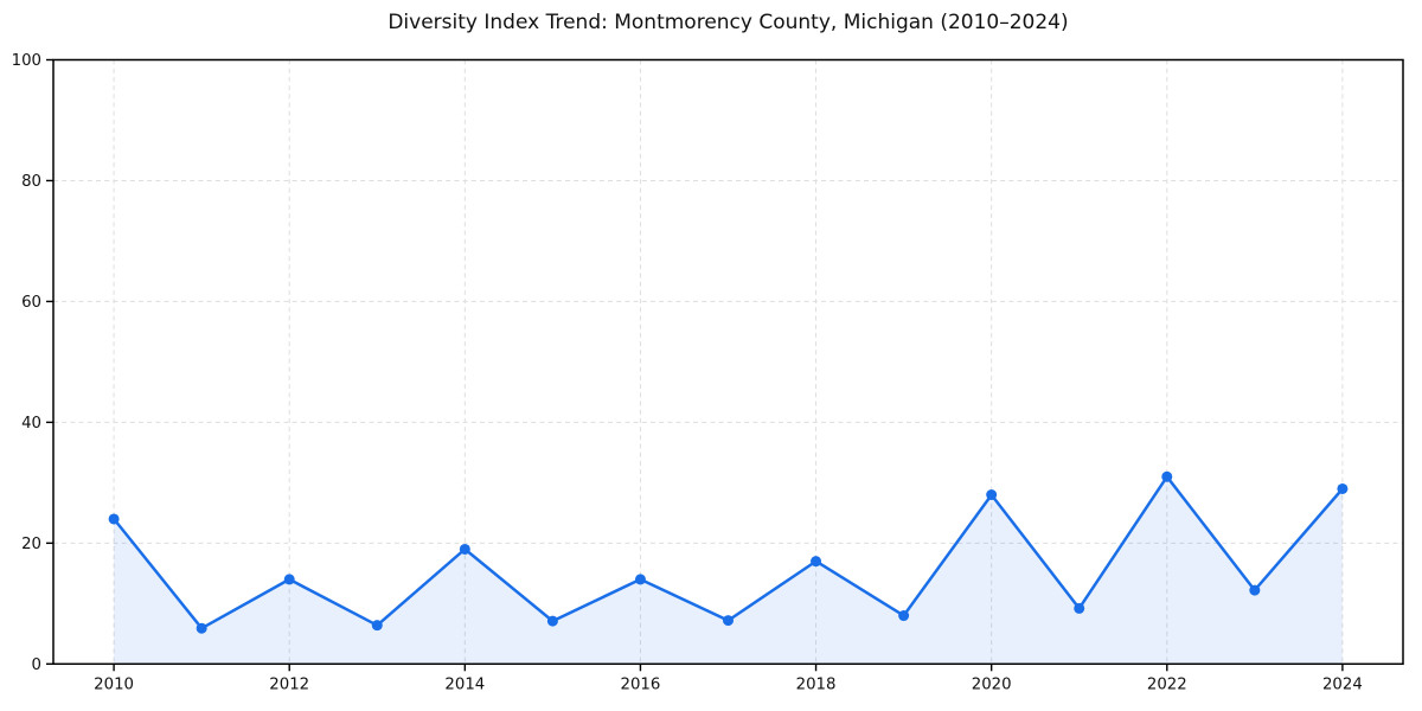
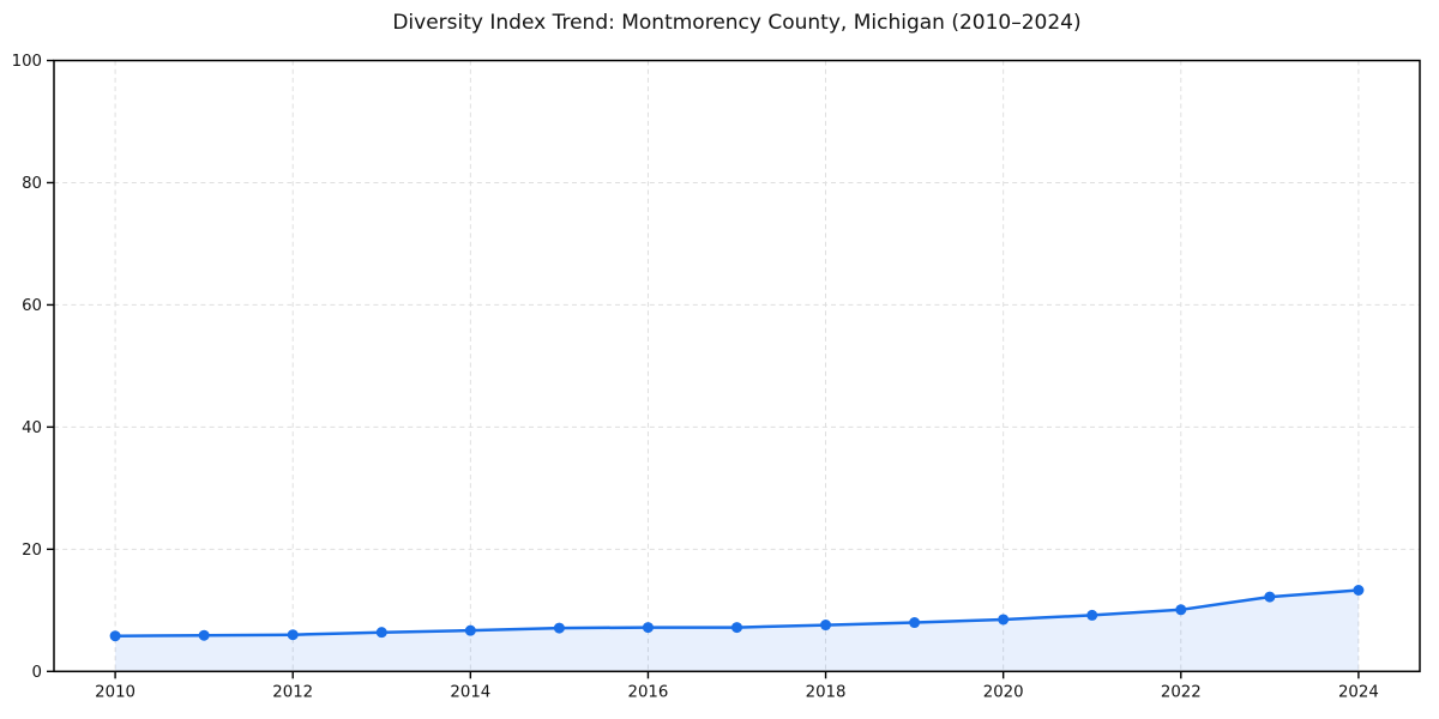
2010: 24 -> 6
2012: 14 -> 6
2014: 19 -> 7
2016: 14 -> 7
2018: 17 -> 8
2020: 28 -> 8
2022: 31 -> 10
2024: 29 -> 13
